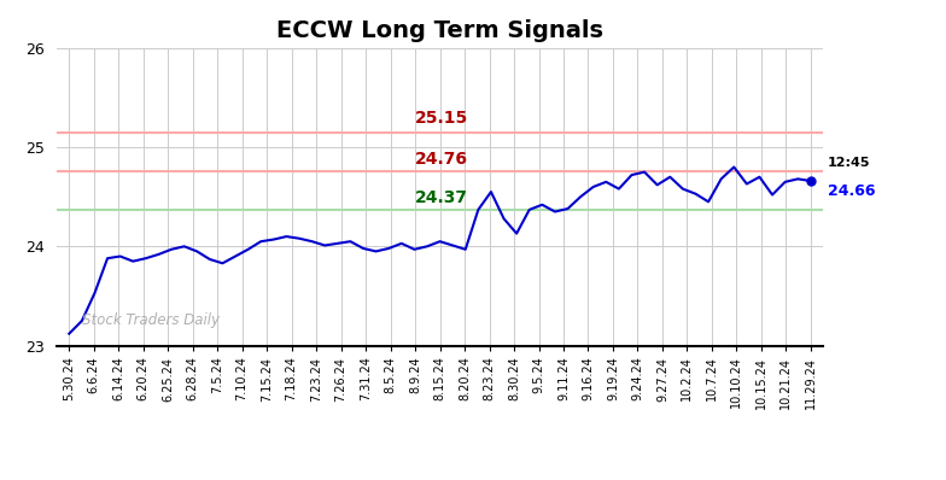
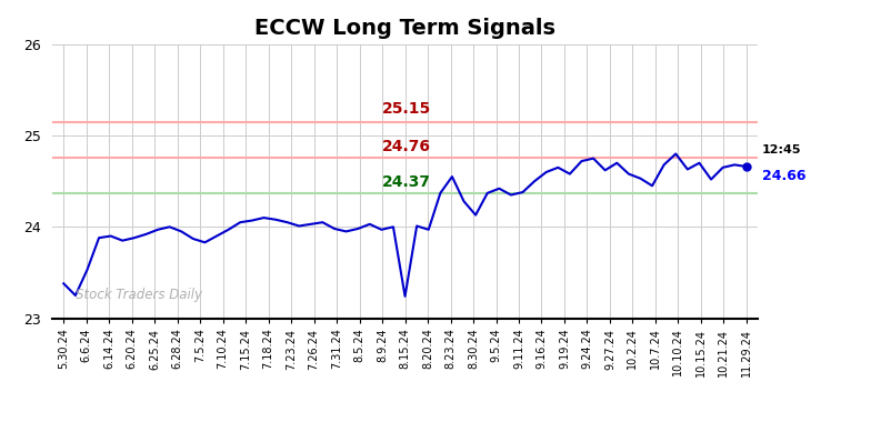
5.30.24: 23.12 -> 23.38
8.15.24: 24.05 -> 23.24
